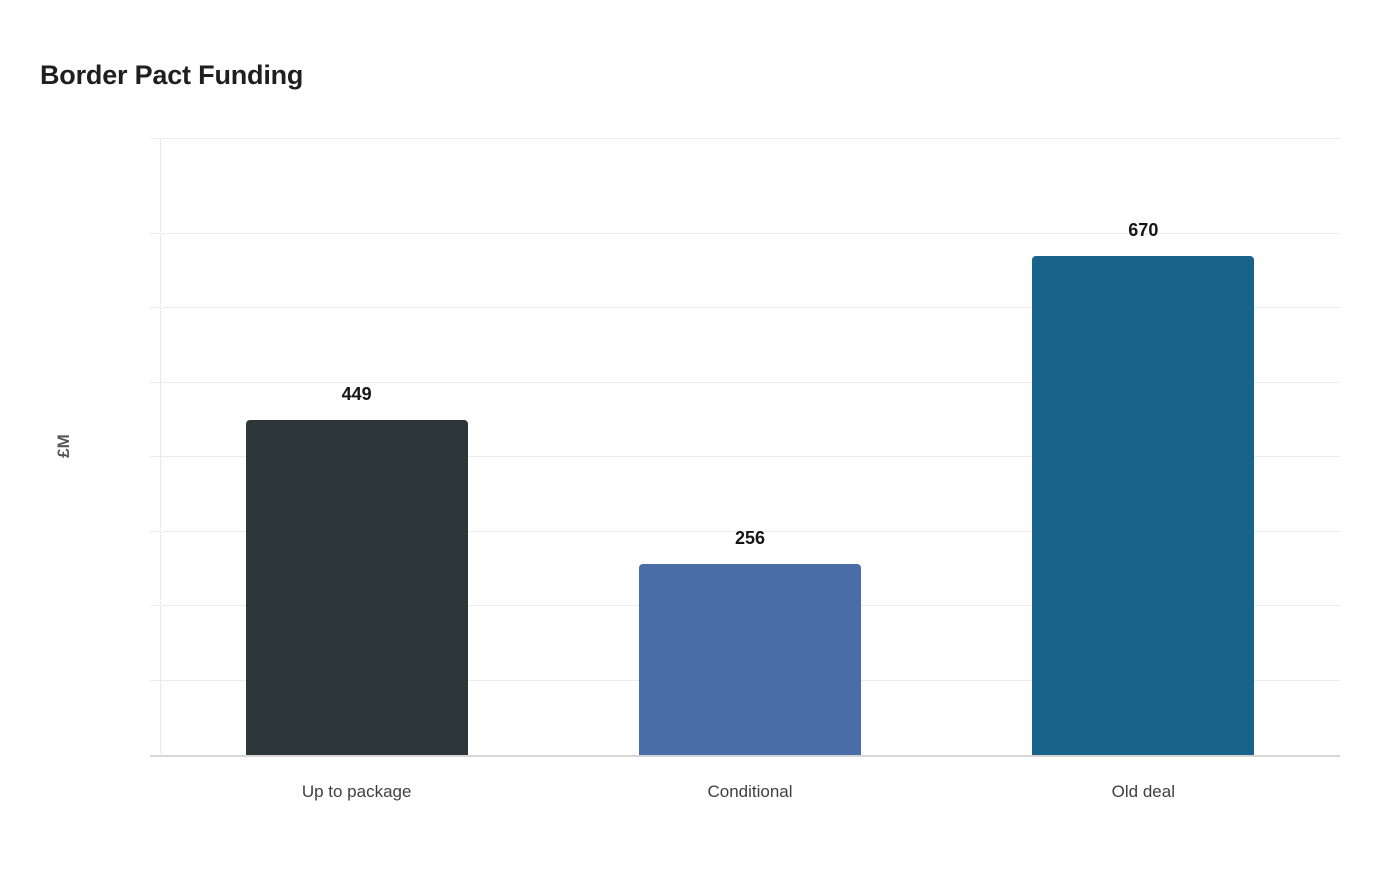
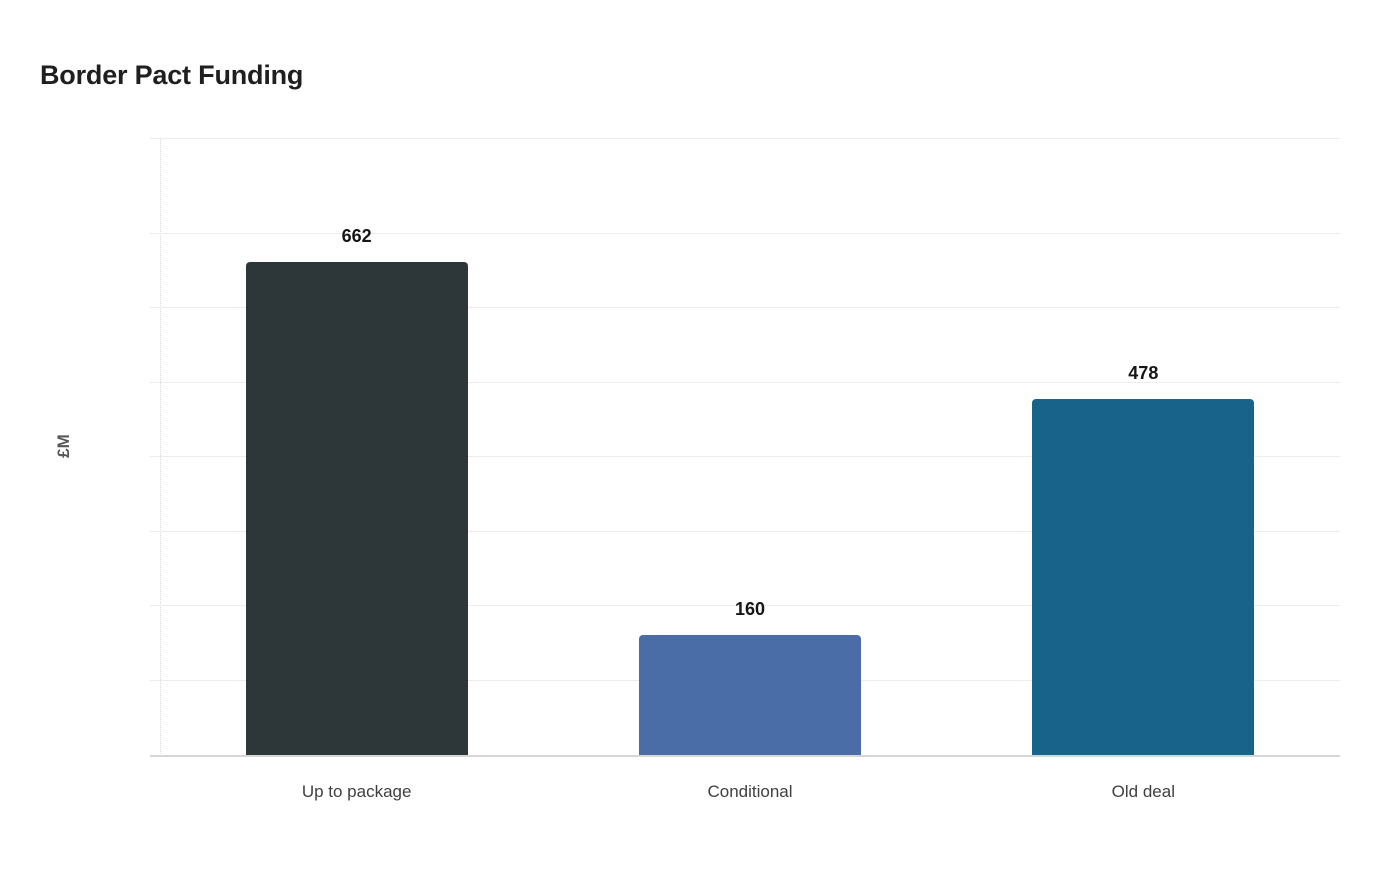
Up to package: 449 -> 662
Conditional: 256 -> 160
Old deal: 670 -> 478
